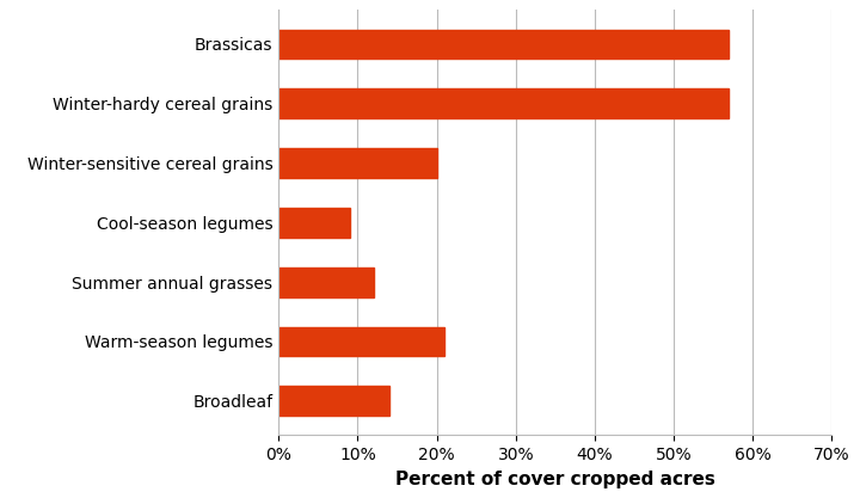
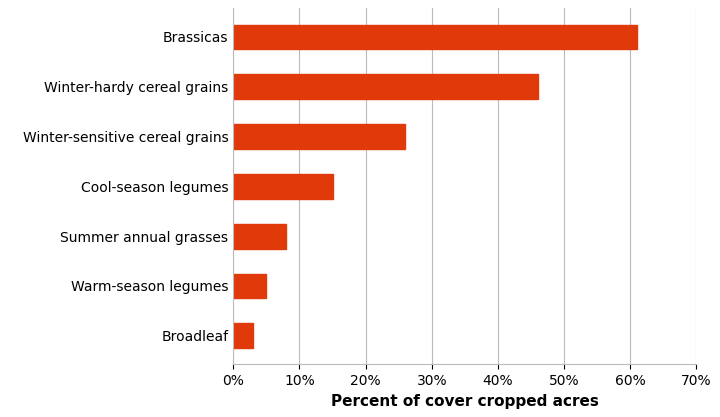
Brassicas: 57% -> 61%
Winter-hardy cereal grains: 57% -> 46%
Winter-sensitive cereal grains: 20% -> 26%
Cool-season legumes: 9% -> 15%
Summer annual grasses: 12% -> 8%
Warm-season legumes: 21% -> 5%
Broadleaf: 14% -> 3%
